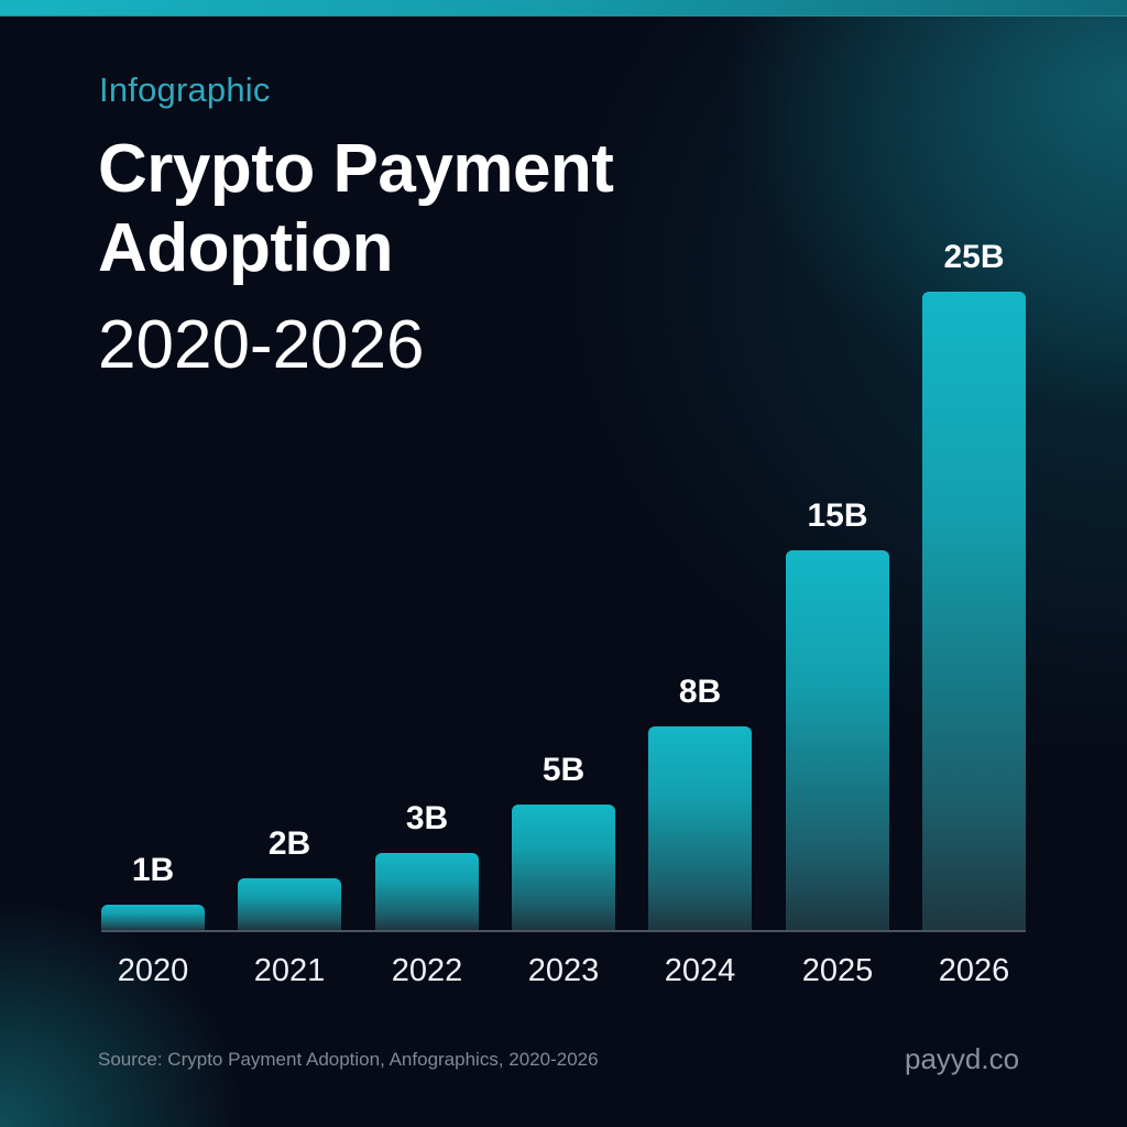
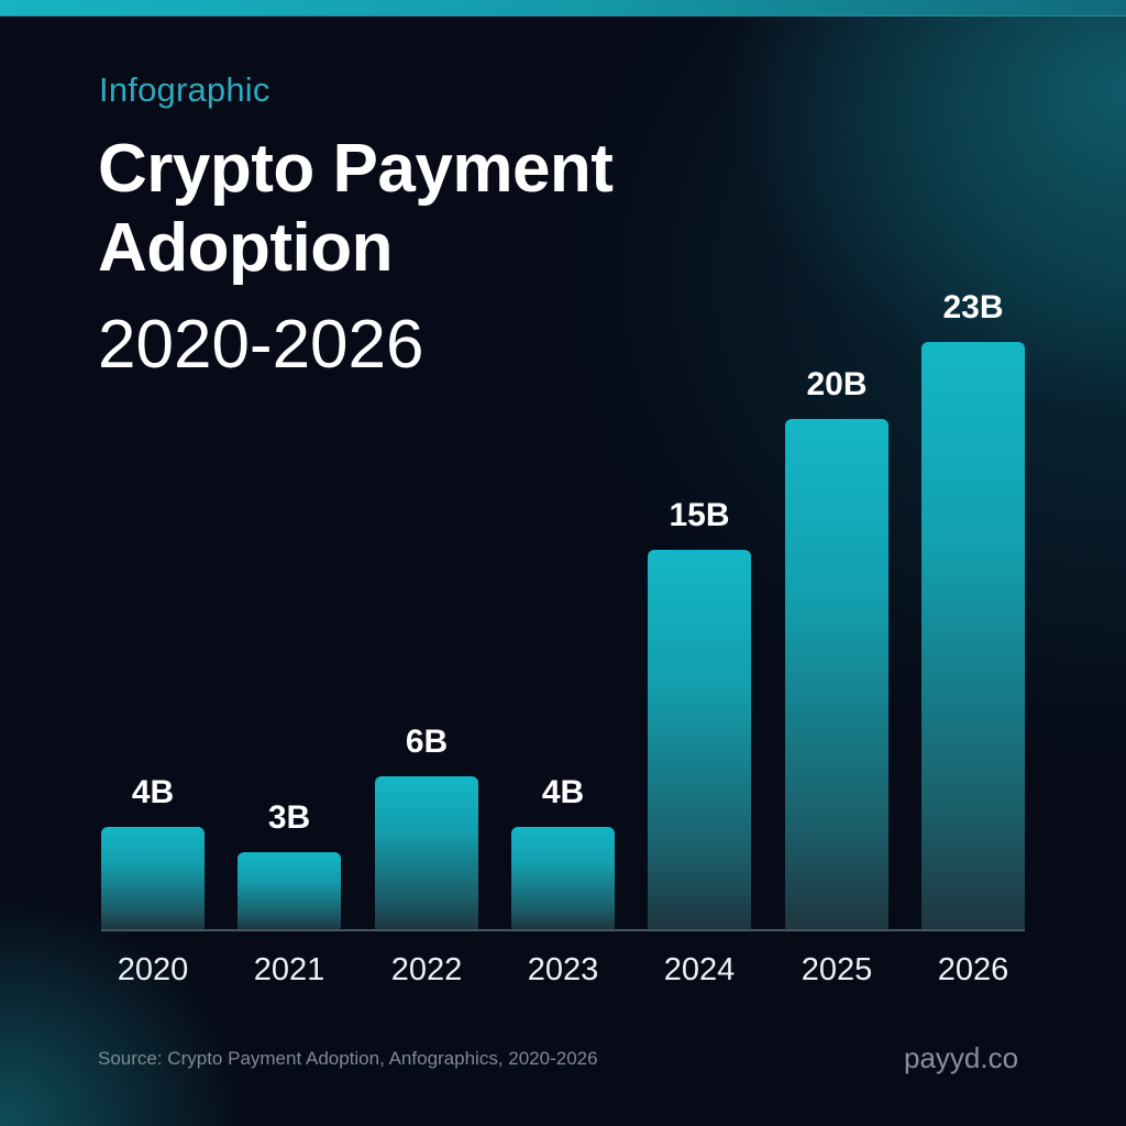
2020: 1B -> 4B
2021: 2B -> 3B
2022: 3B -> 6B
2023: 5B -> 4B
2024: 8B -> 15B
2025: 15B -> 20B
2026: 25B -> 23B
